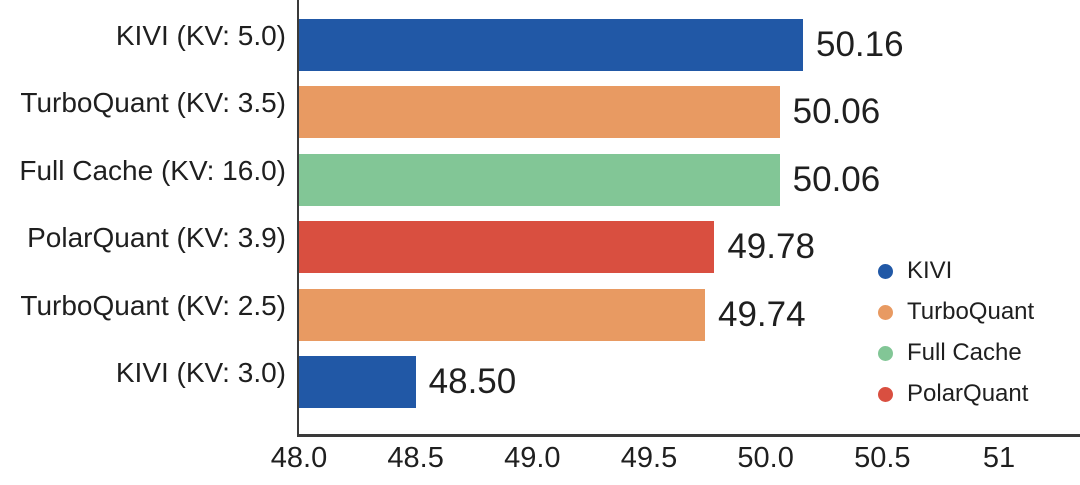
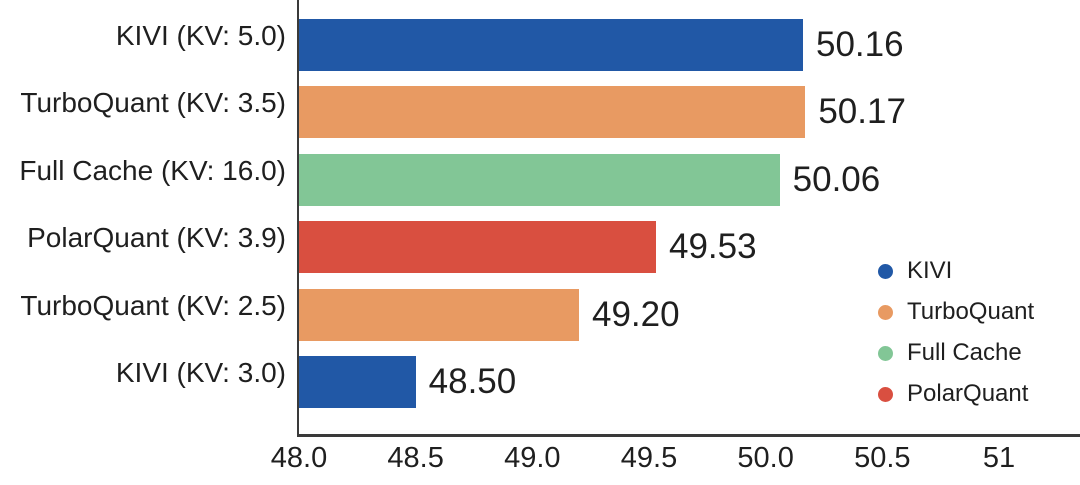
TurboQuant (KV: 3.5): 50.06 -> 50.17
PolarQuant (KV: 3.9): 49.78 -> 49.53
TurboQuant (KV: 2.5): 49.74 -> 49.20
